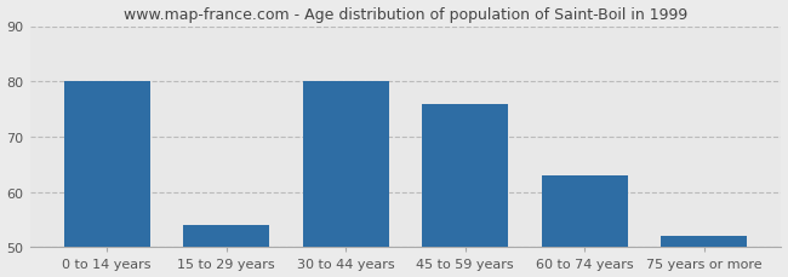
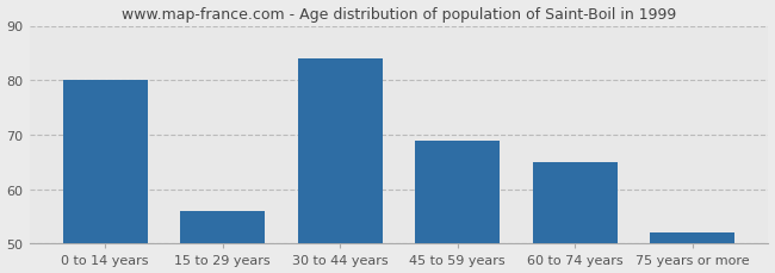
15 to 29 years: 54 -> 56
30 to 44 years: 80 -> 84
45 to 59 years: 76 -> 69
60 to 74 years: 63 -> 65
